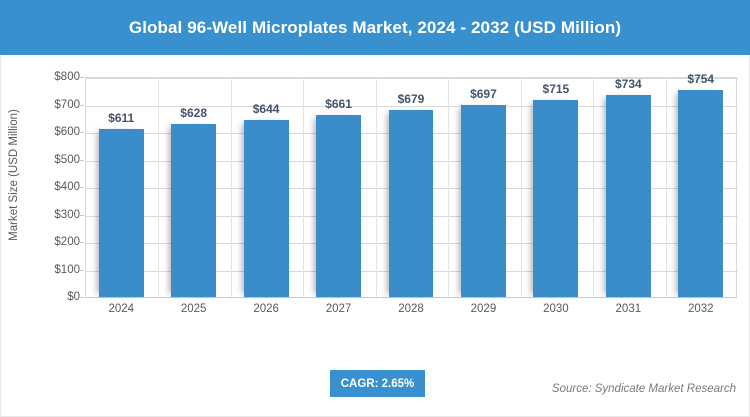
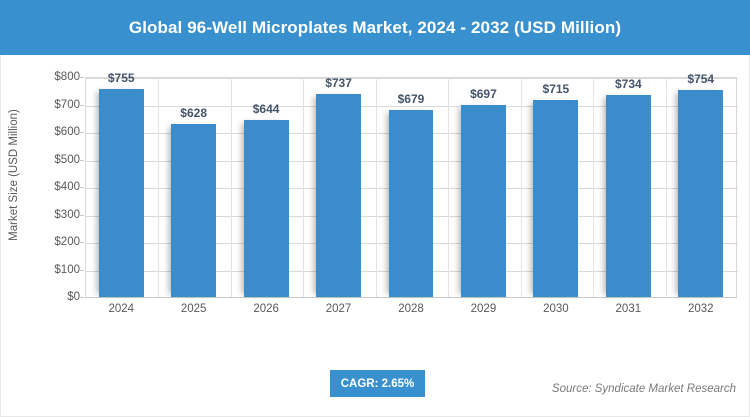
2024: $611 -> $755
2027: $661 -> $737
